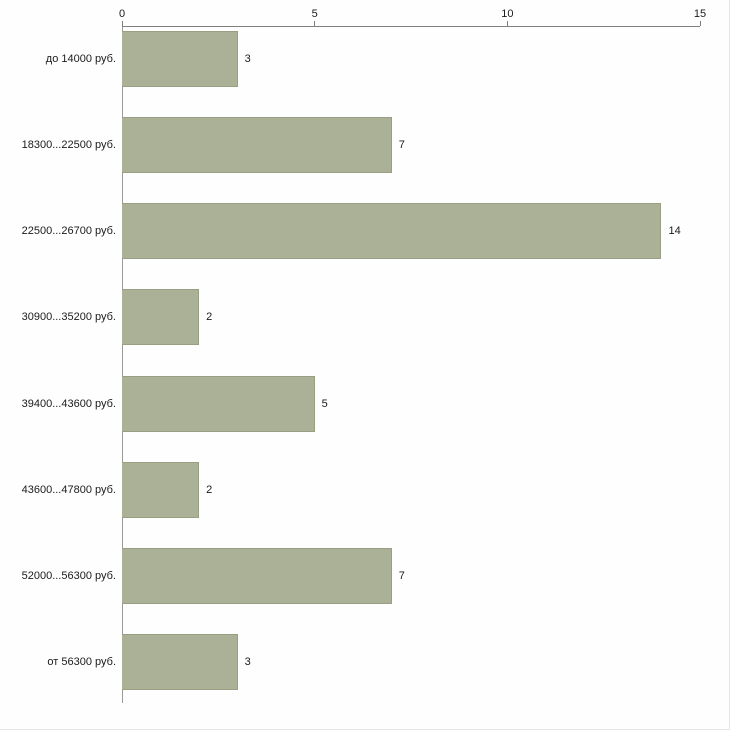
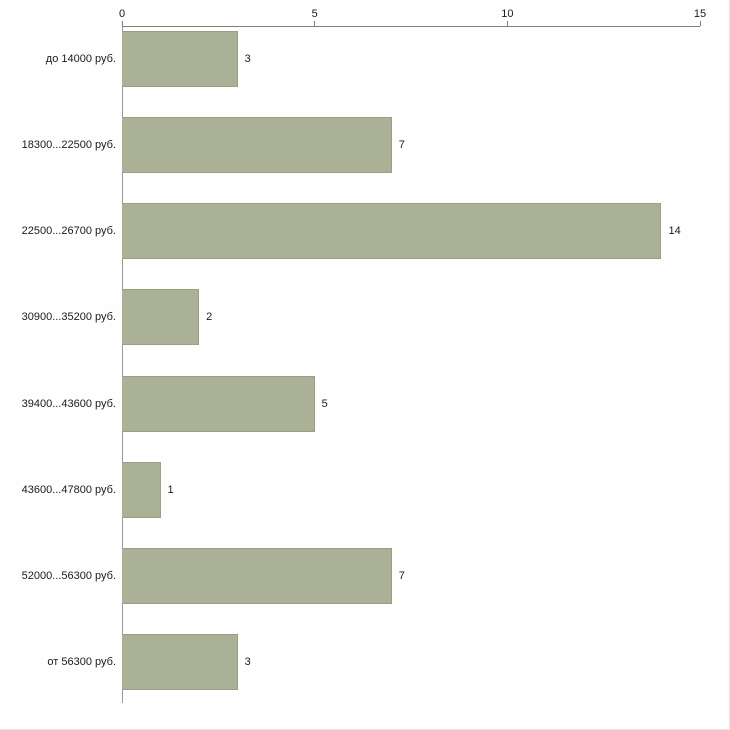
43600...47800 руб.: 2 -> 1
